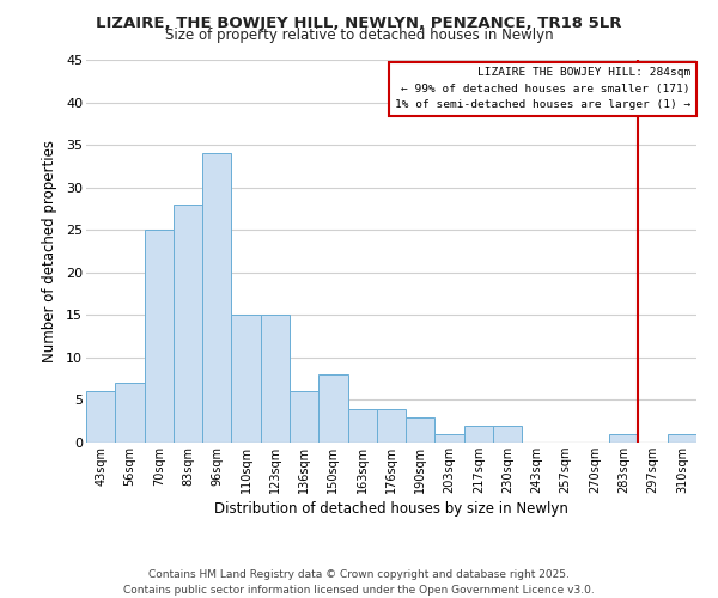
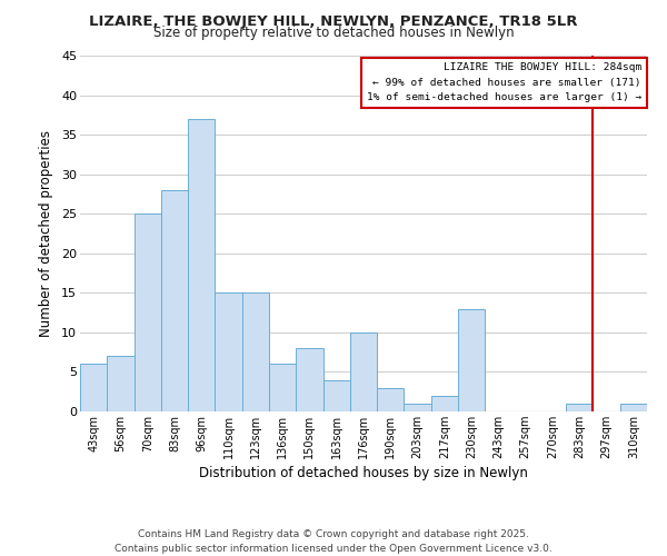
96sqm: 34 -> 37
176sqm: 4 -> 10
230sqm: 2 -> 13
